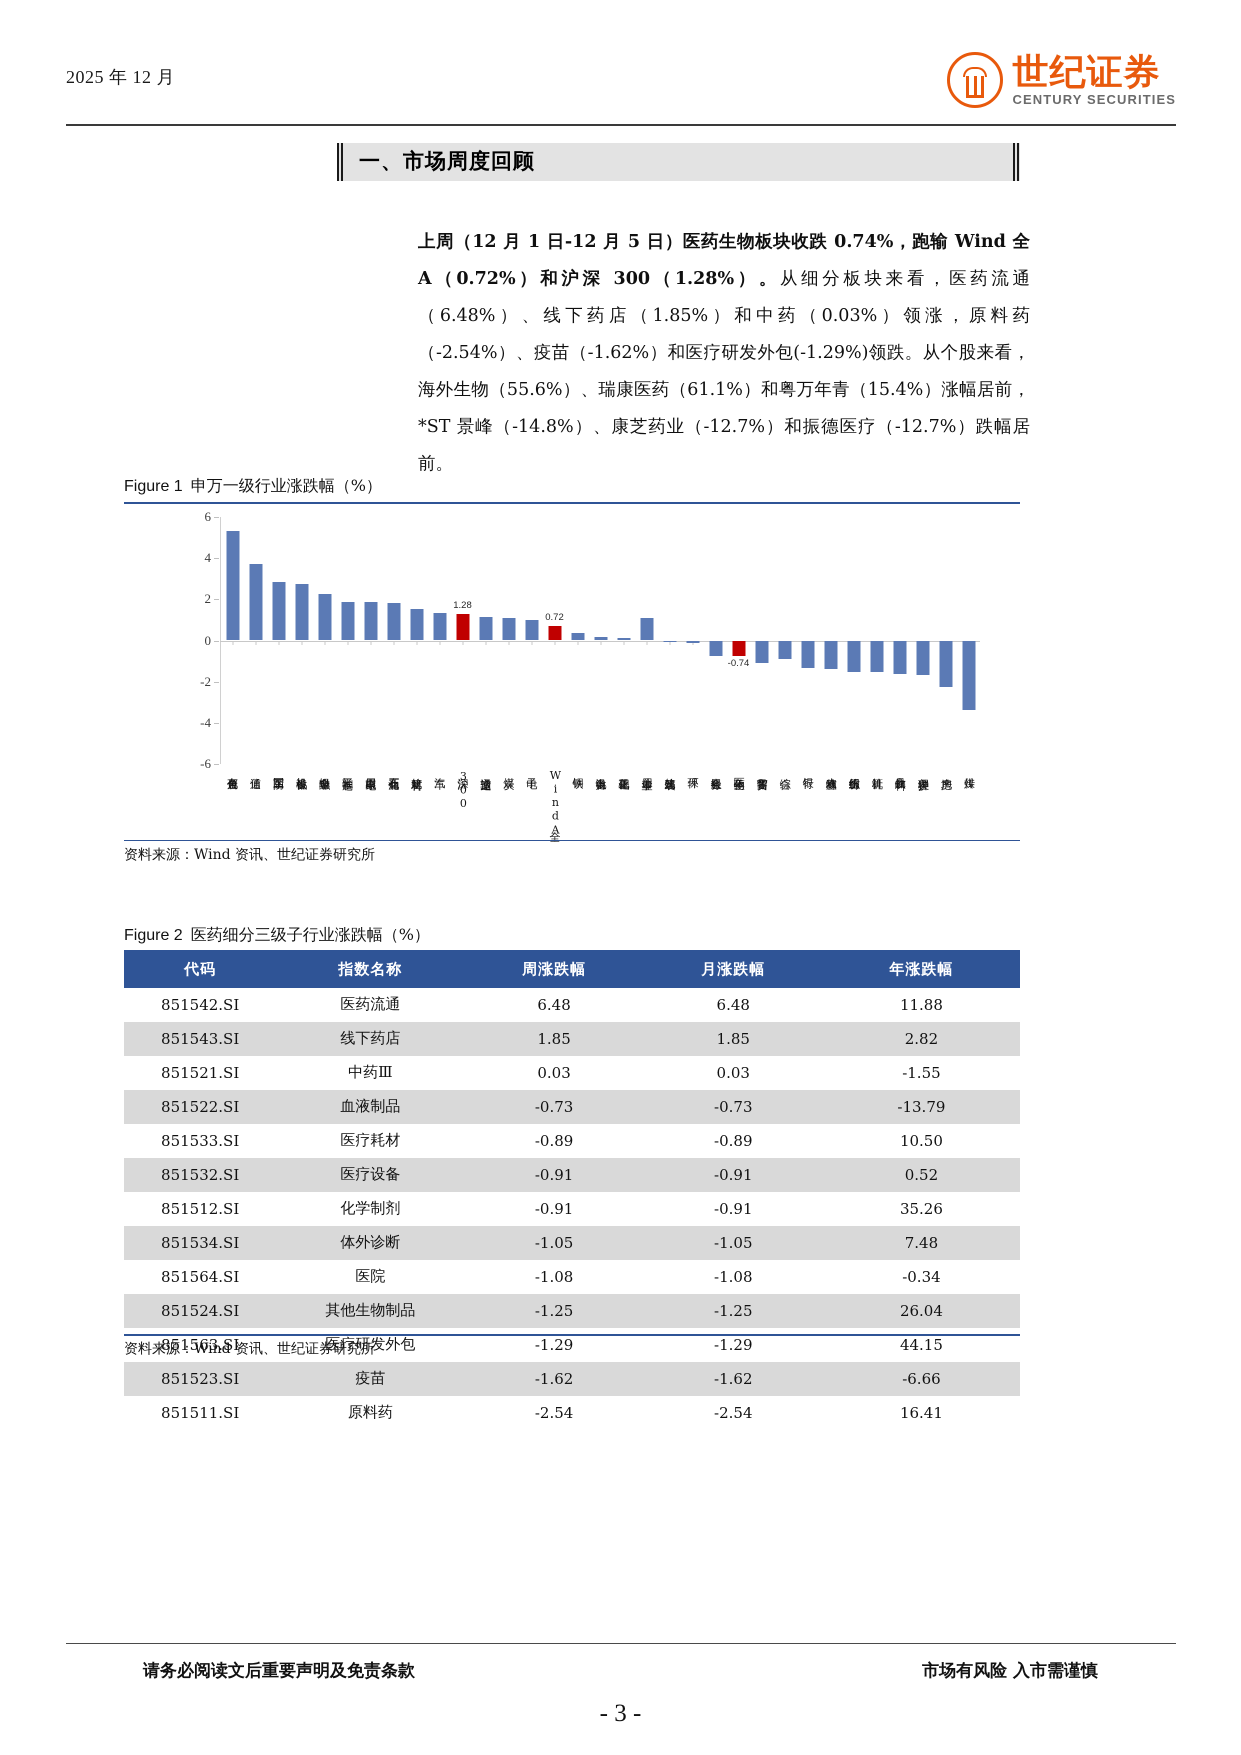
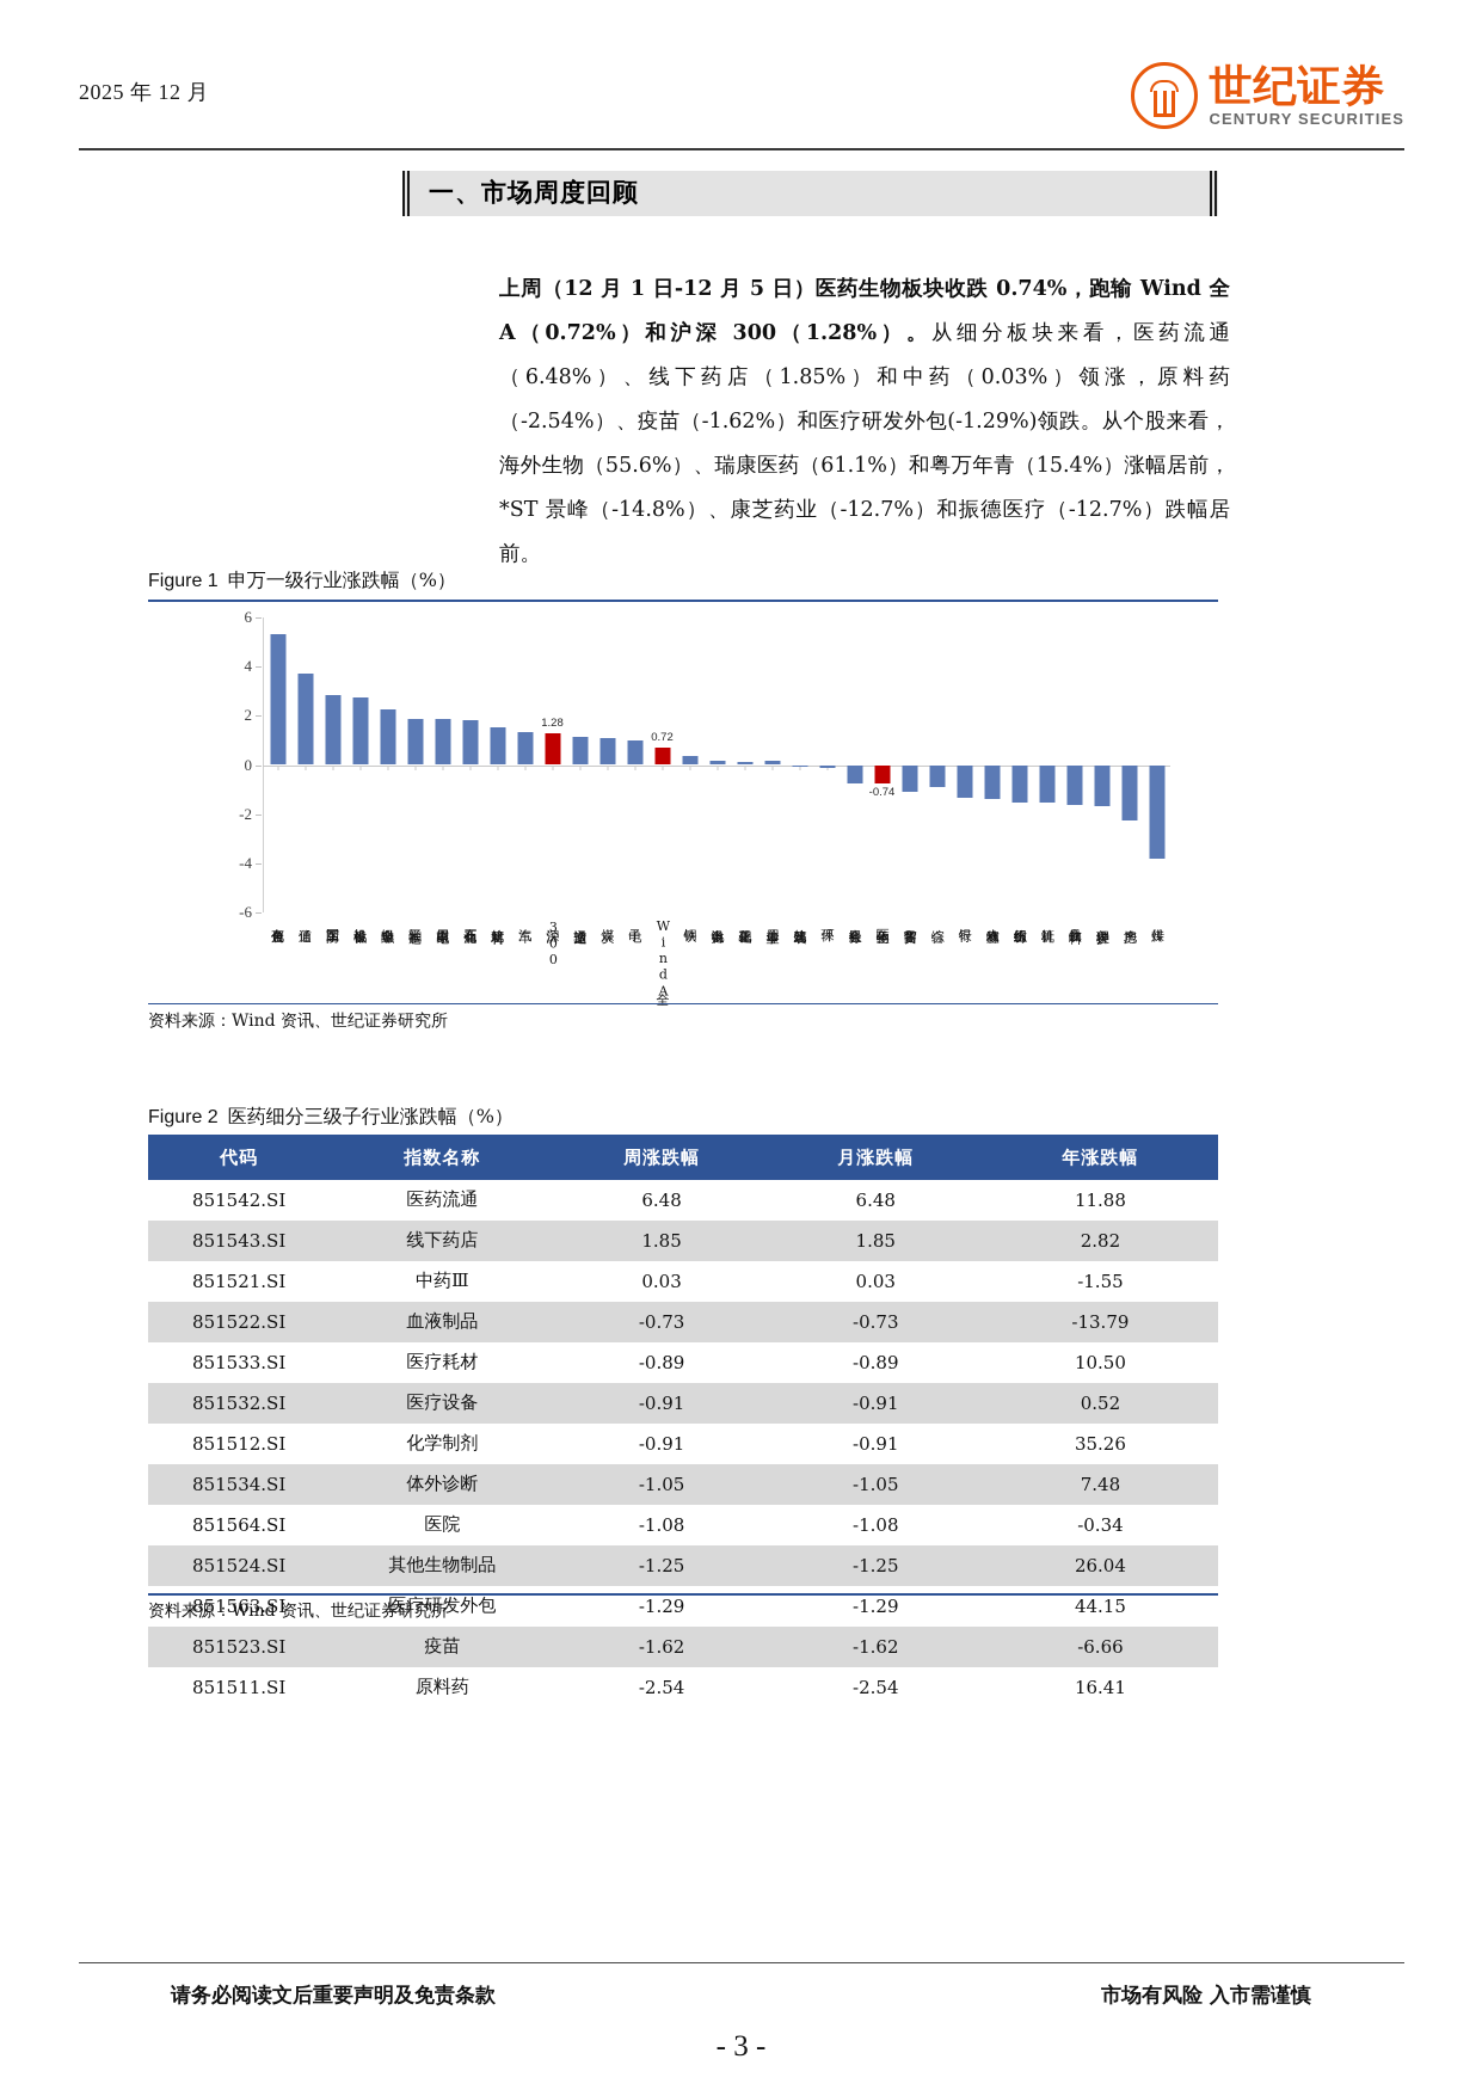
公用事业: 1.1 -> 0.1
传媒: -3.4 -> -3.8
